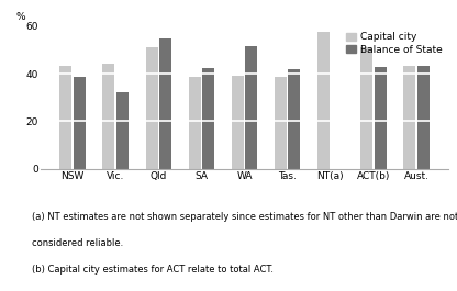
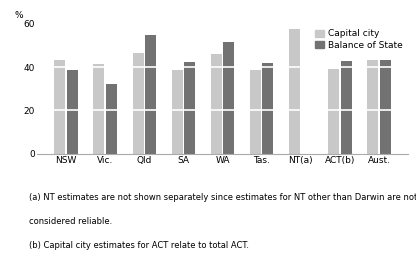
Capital city/Vic.: 44.0 -> 41.5
Capital city/Qld: 51.0 -> 46.5
Capital city/WA: 39.0 -> 46.0
Capital city/ACT(b): 51.0 -> 39.0
